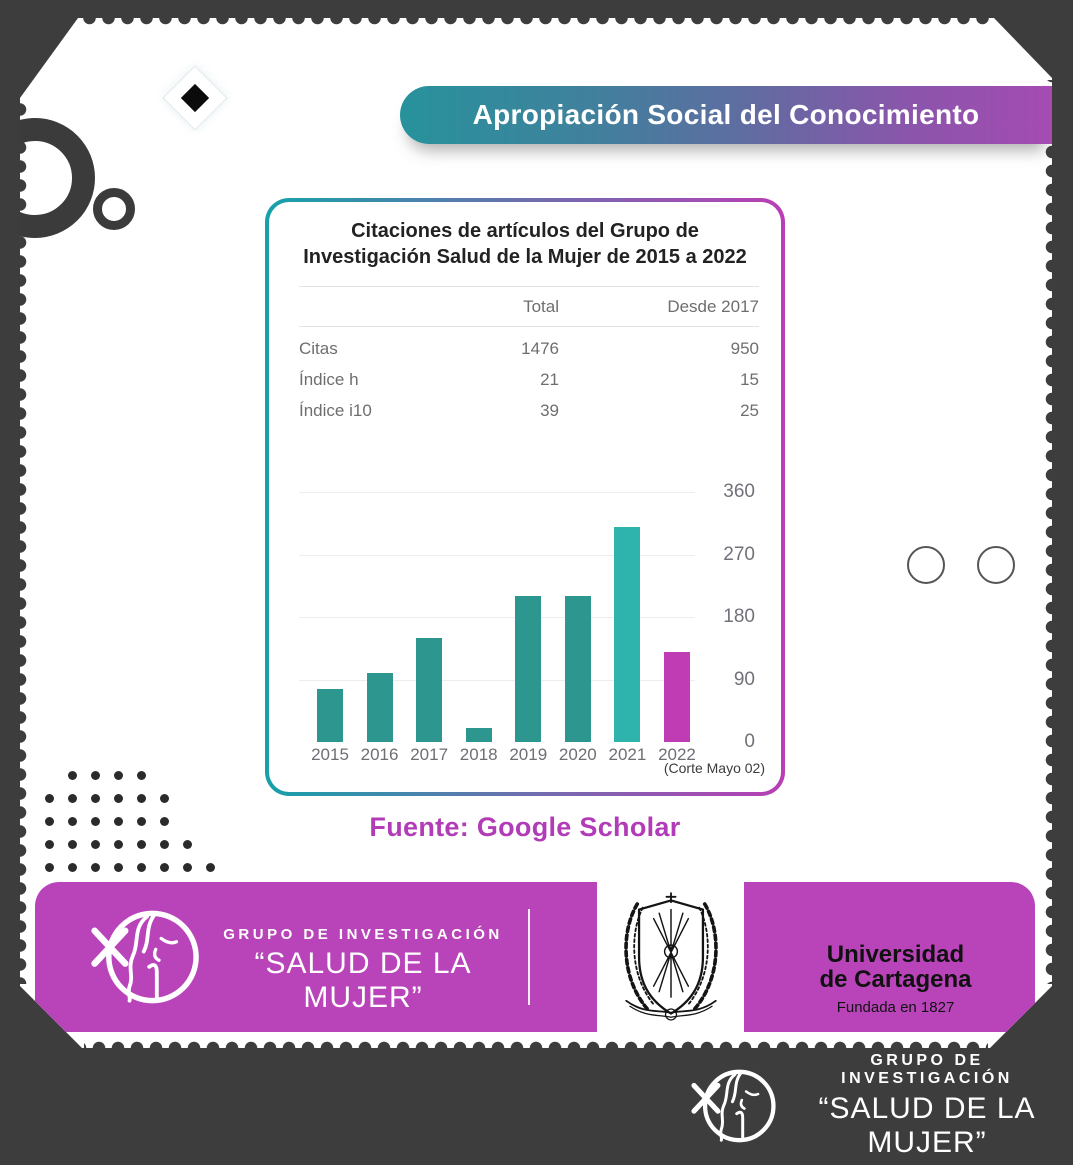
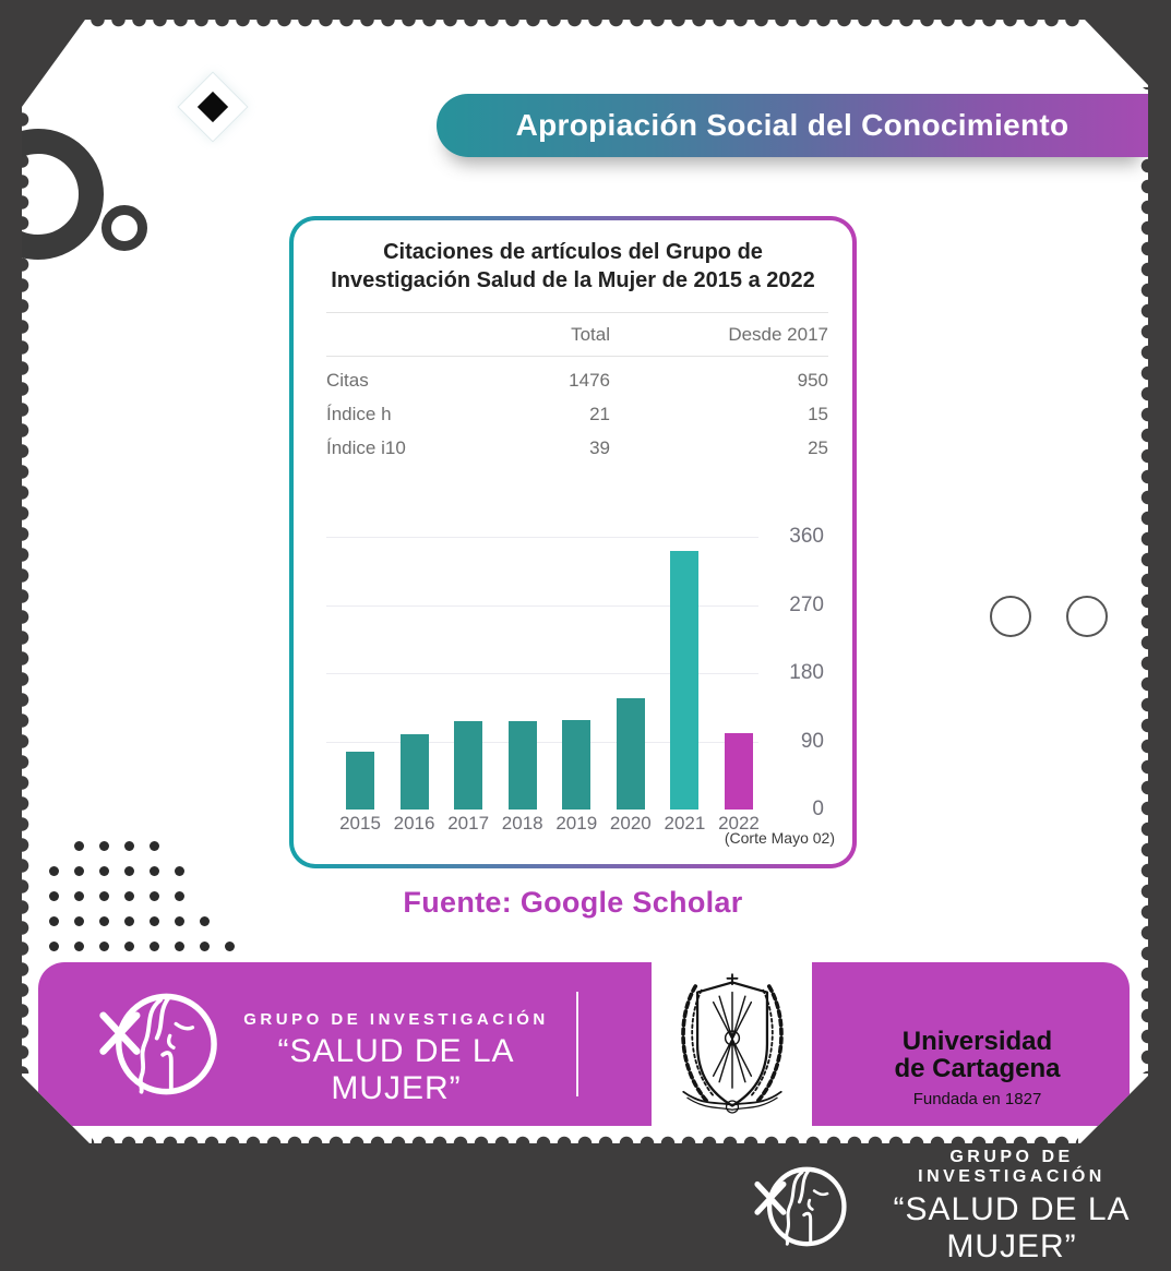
2017: 150 -> 120
2018: 20 -> 120
2019: 210 -> 120
2020: 210 -> 150
2021: 310 -> 340
2022: 130 -> 100
